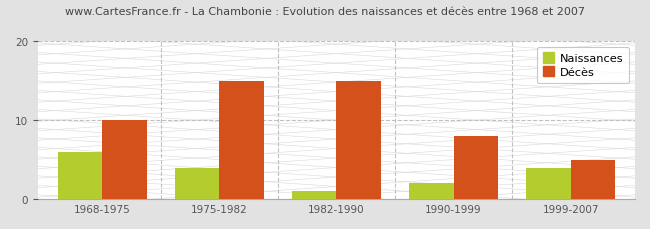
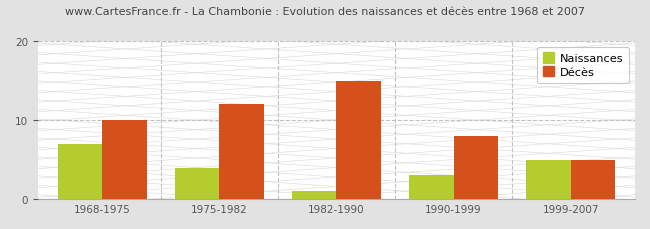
Naissances/1968-1975: 6 -> 7
Décès/1975-1982: 15 -> 12
Naissances/1990-1999: 2 -> 3
Naissances/1999-2007: 4 -> 5
